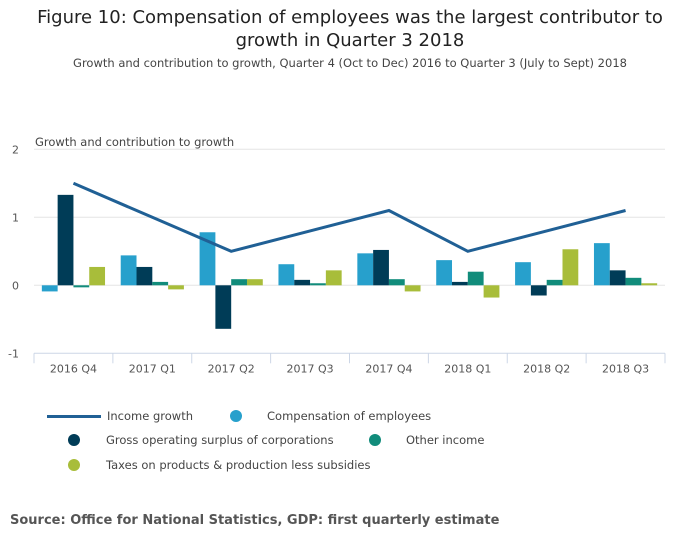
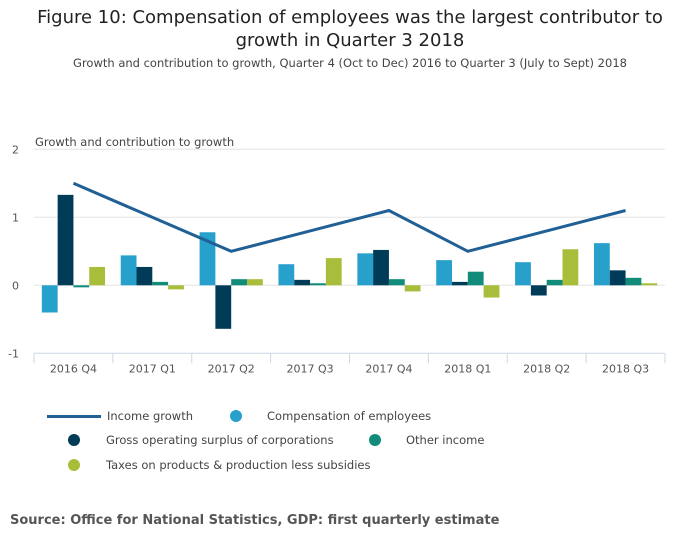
Compensation of employees/2016 Q4: -0.1 -> -0.4
Taxes on products & production less subsidies/2017 Q3: 0.2 -> 0.4
